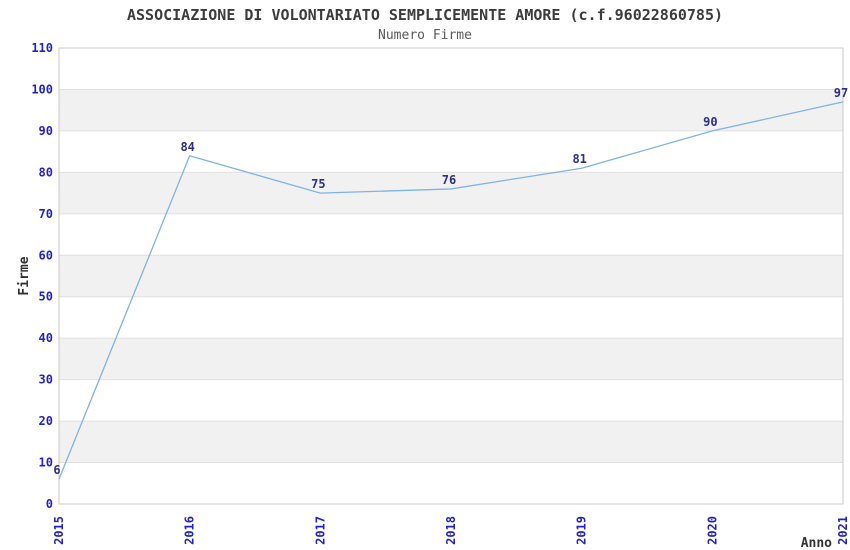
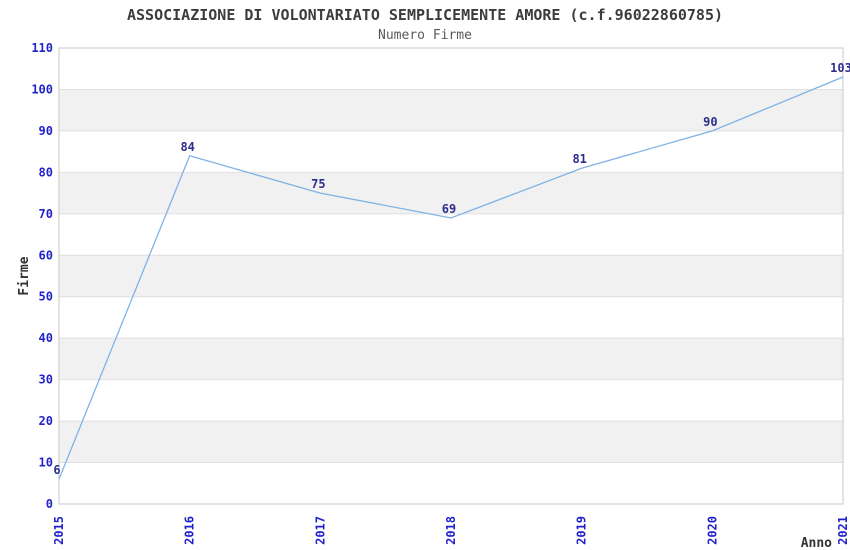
2018: 76 -> 69
2021: 97 -> 103
